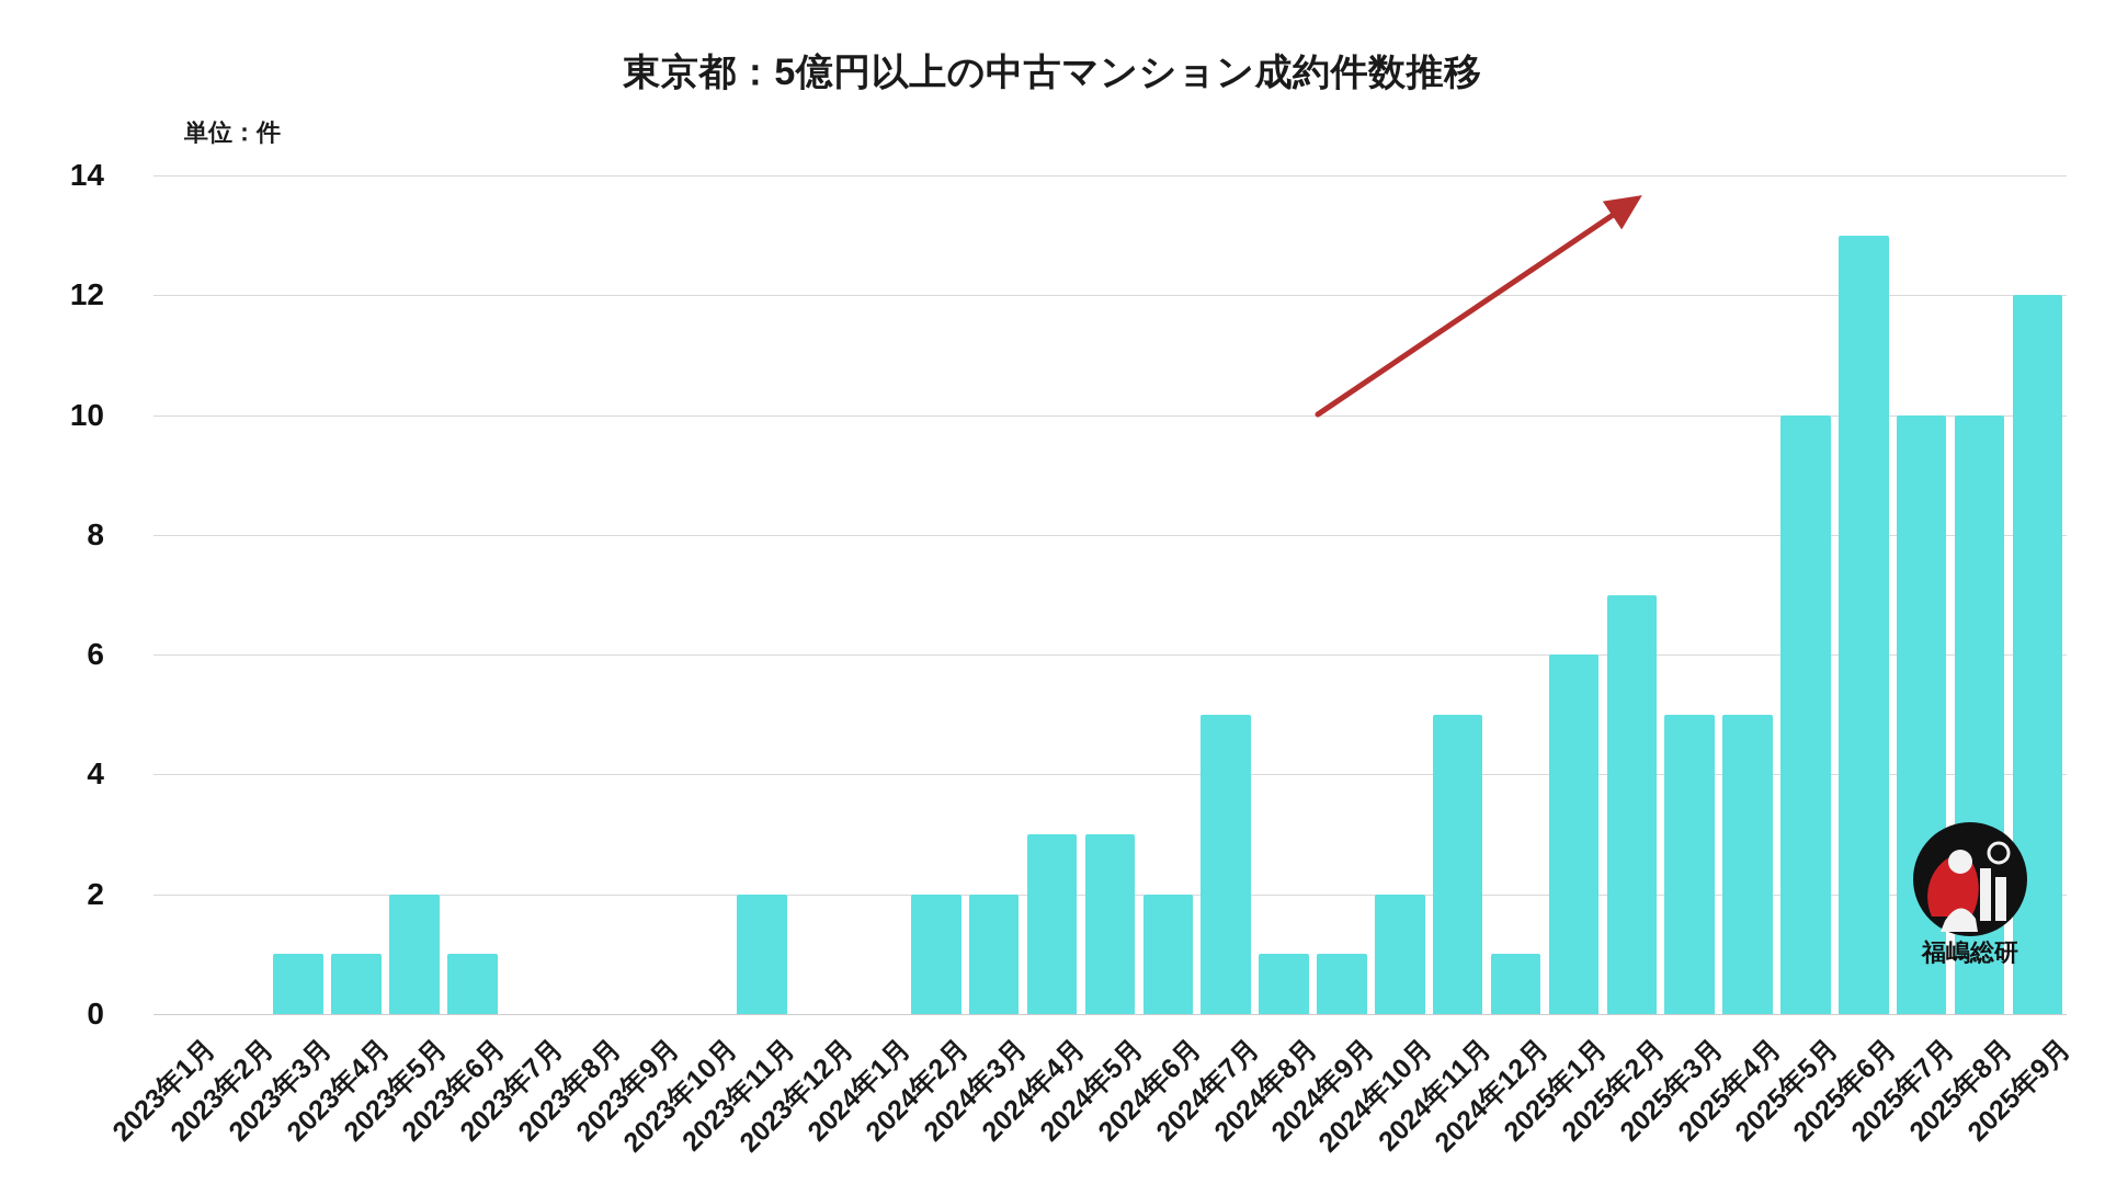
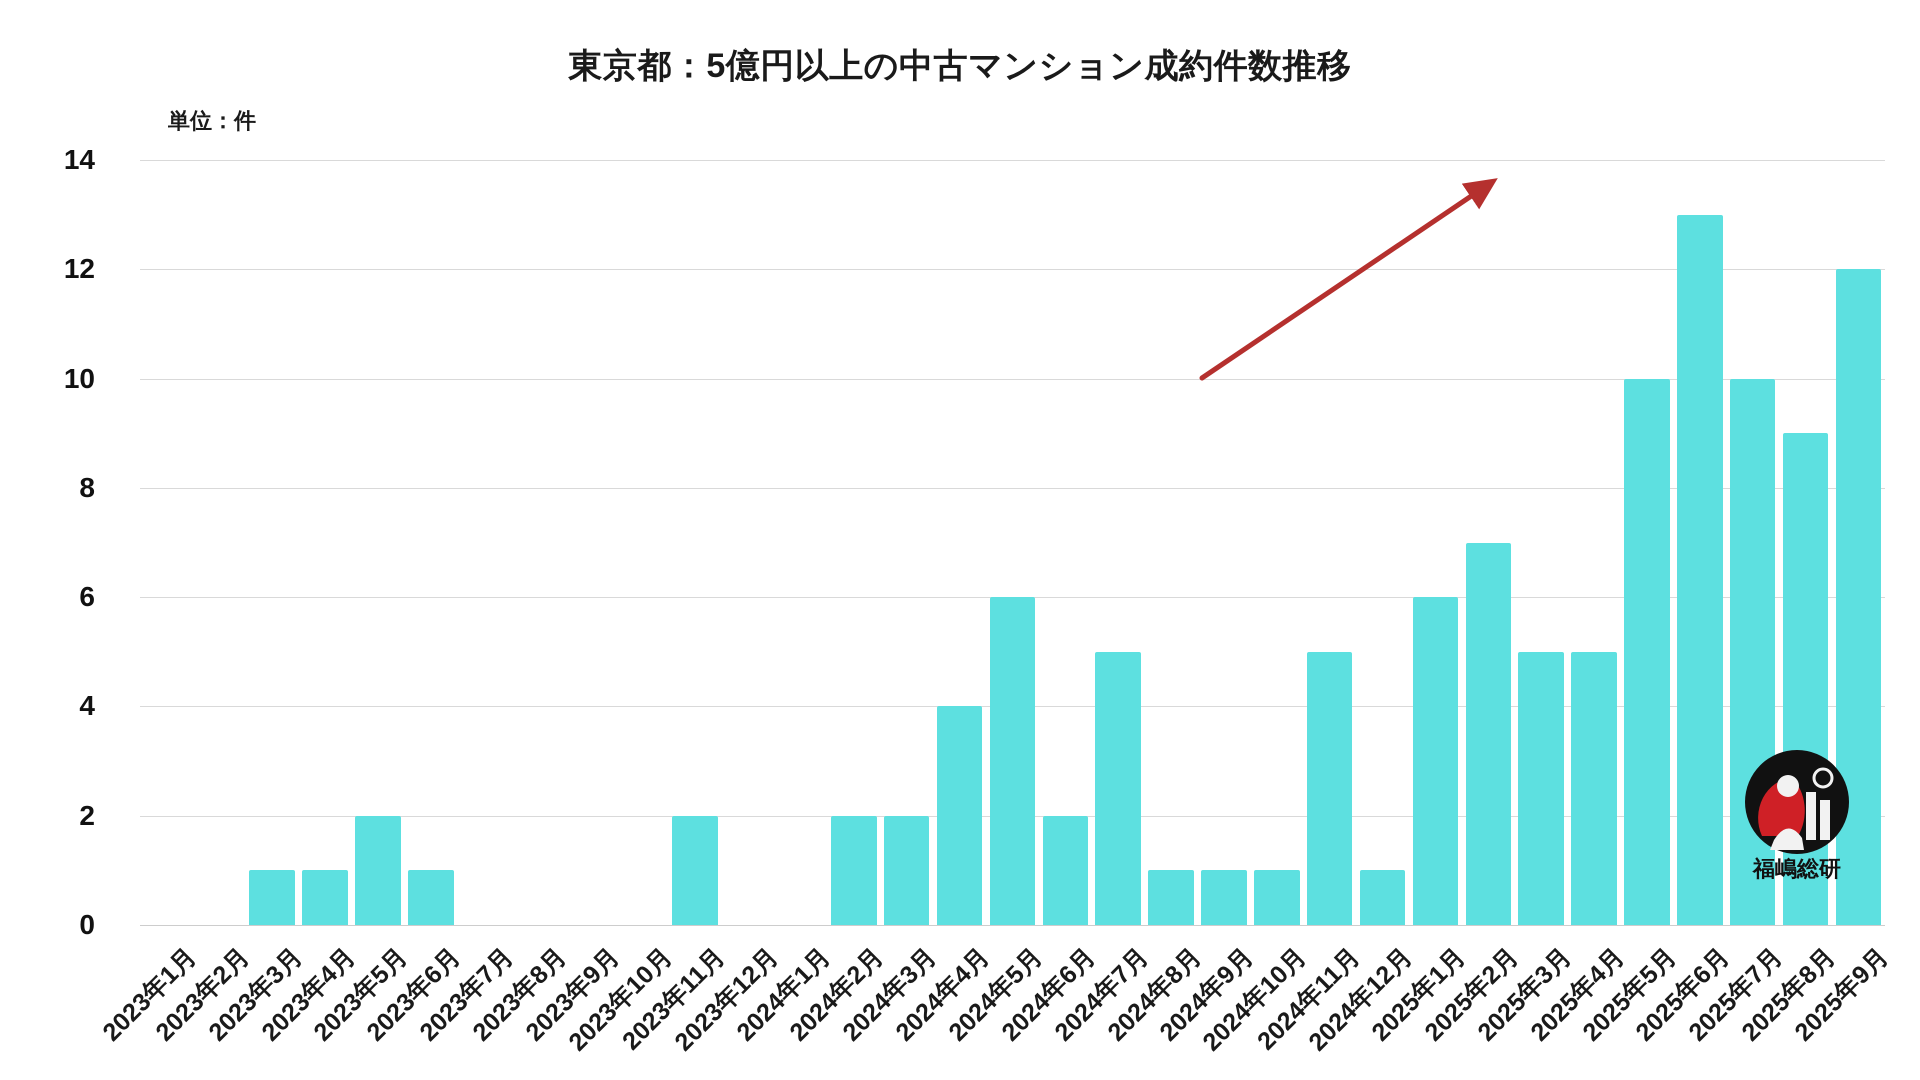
2024年4月: 3 -> 4
2024年5月: 3 -> 6
2024年10月: 2 -> 1
2025年8月: 10 -> 9
